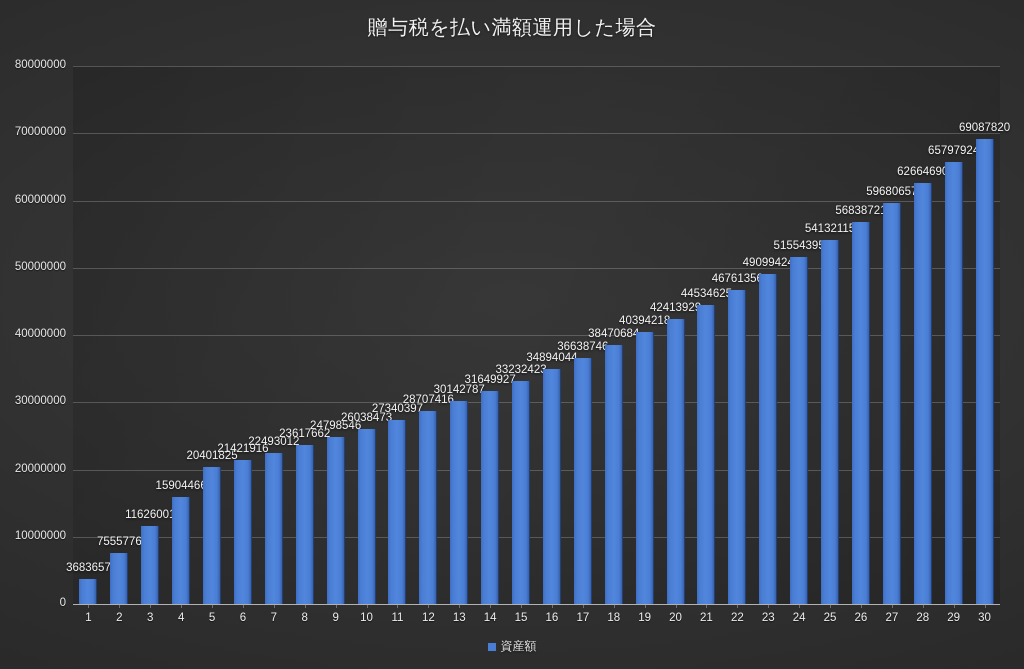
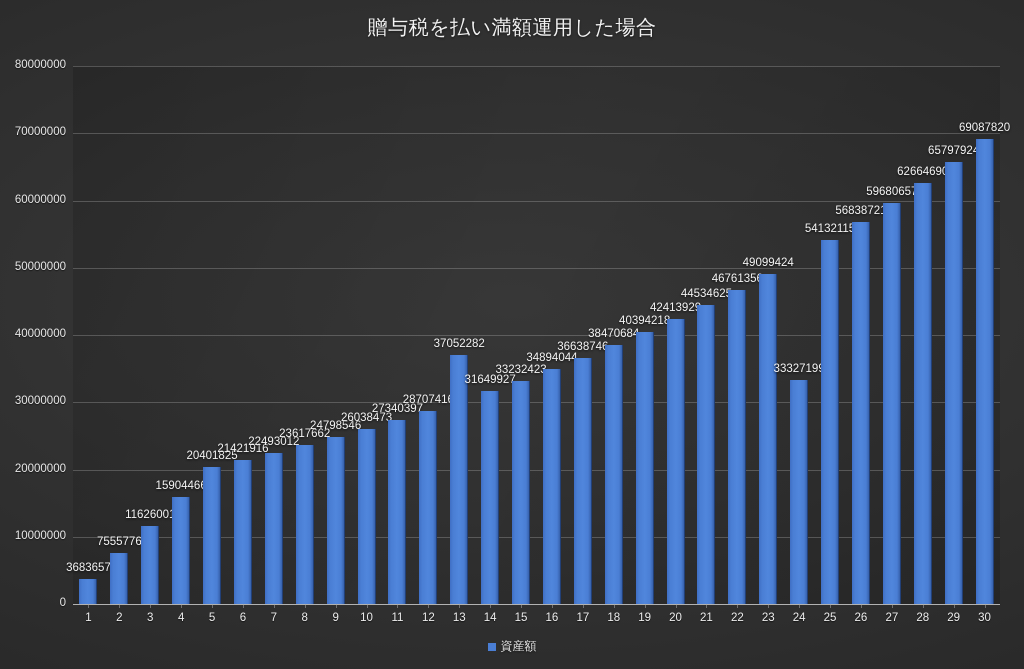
13: 30142787 -> 37052282
24: 51554395 -> 33327199
